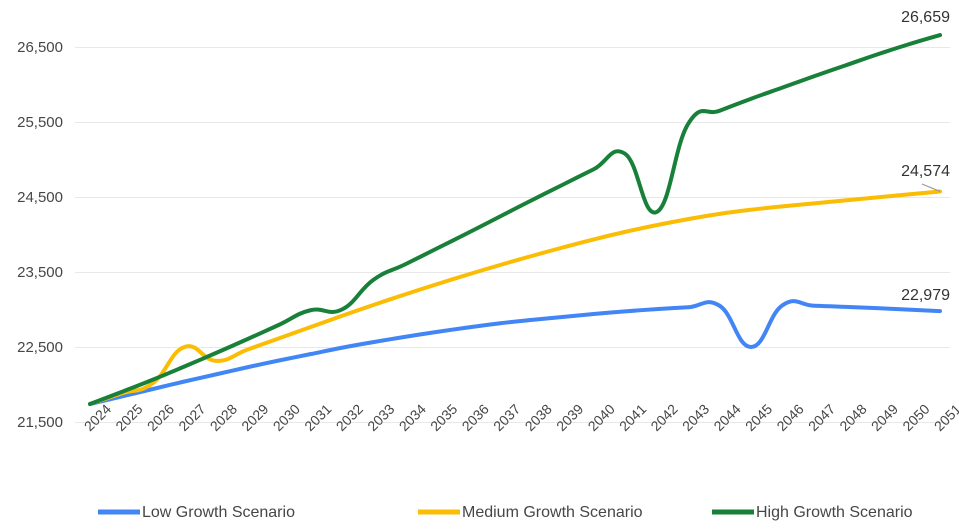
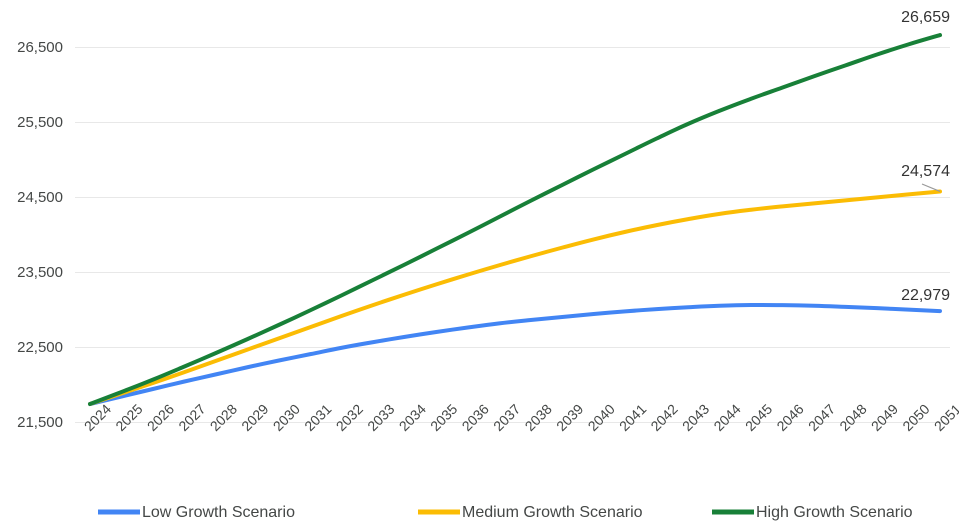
Medium Growth Scenario/2027: 22500 -> 22200
High Growth Scenario/2032: 23000 -> 23200
High Growth Scenario/2042: 24300 -> 25300
Low Growth Scenario/2045: 22500 -> 23100
